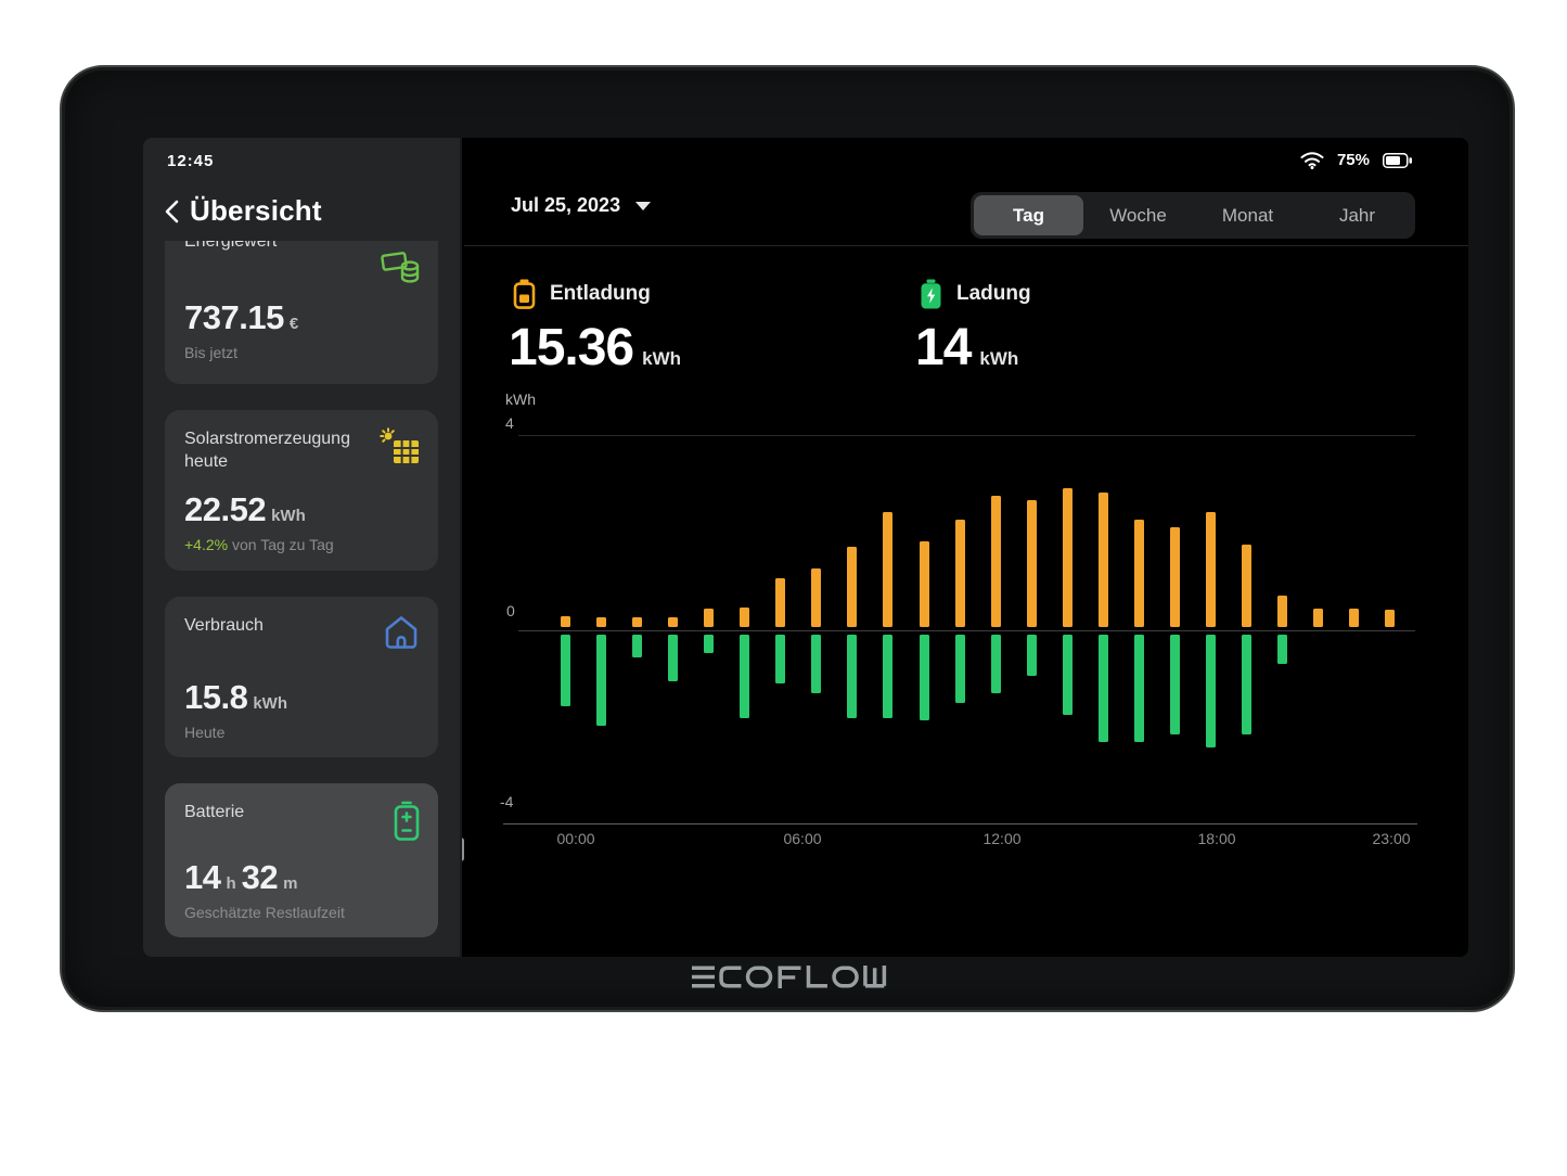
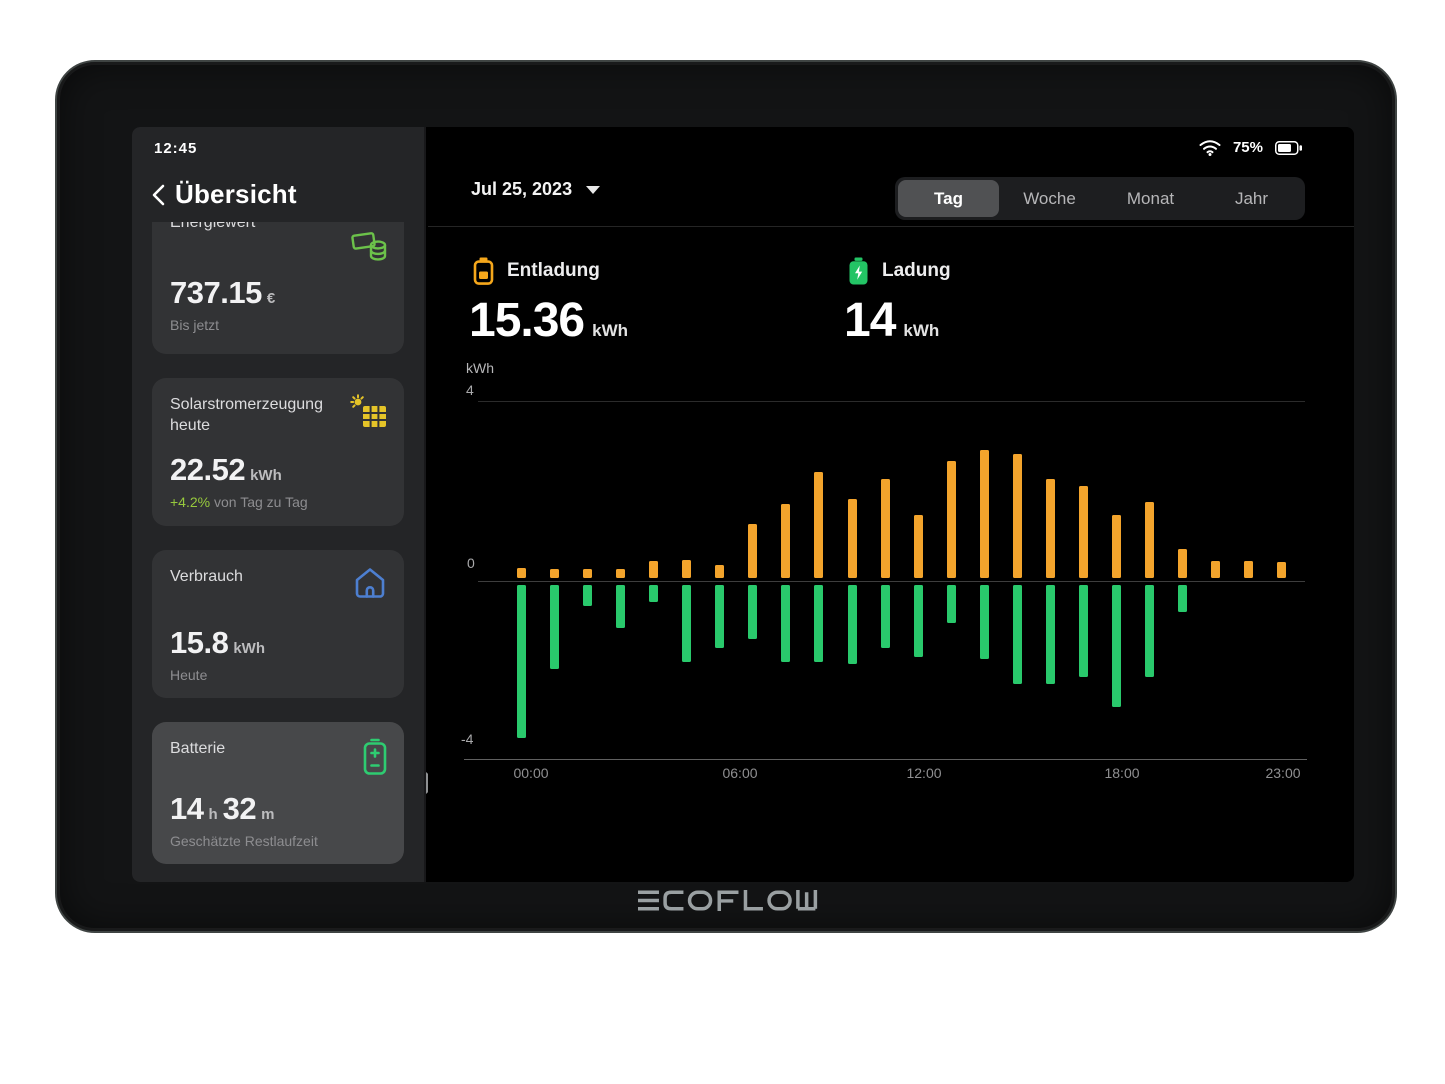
Ladung/00:00: 1.5 -> 3.4
Entladung/06:00: 1.0 -> 0.3
Ladung/06:00: 1.0 -> 1.4
Entladung/12:00: 2.7 -> 1.4
Ladung/12:00: 1.2 -> 1.6
Entladung/18:00: 2.4 -> 1.4
Ladung/18:00: 2.3 -> 2.7
